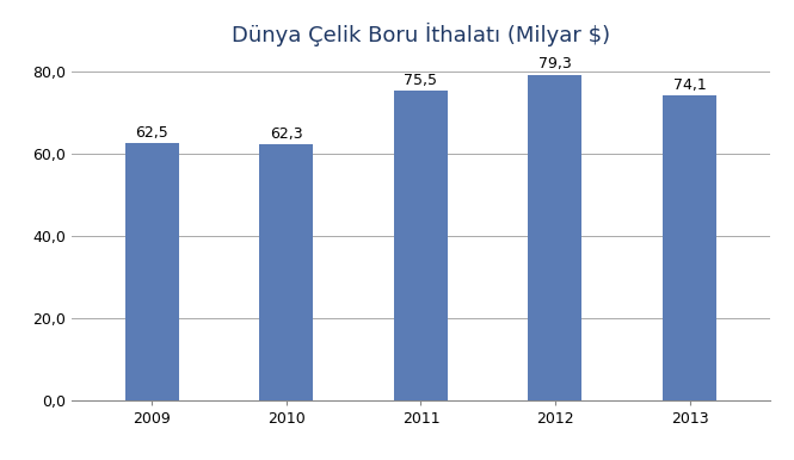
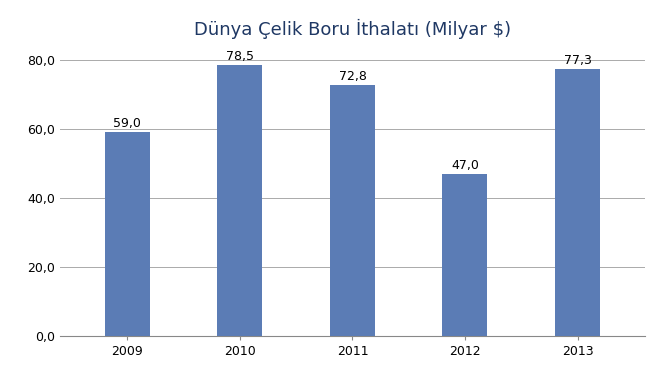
2009: 62,5 -> 59,0
2010: 62,3 -> 78,5
2011: 75,5 -> 72,8
2012: 79,3 -> 47,0
2013: 74,1 -> 77,3
